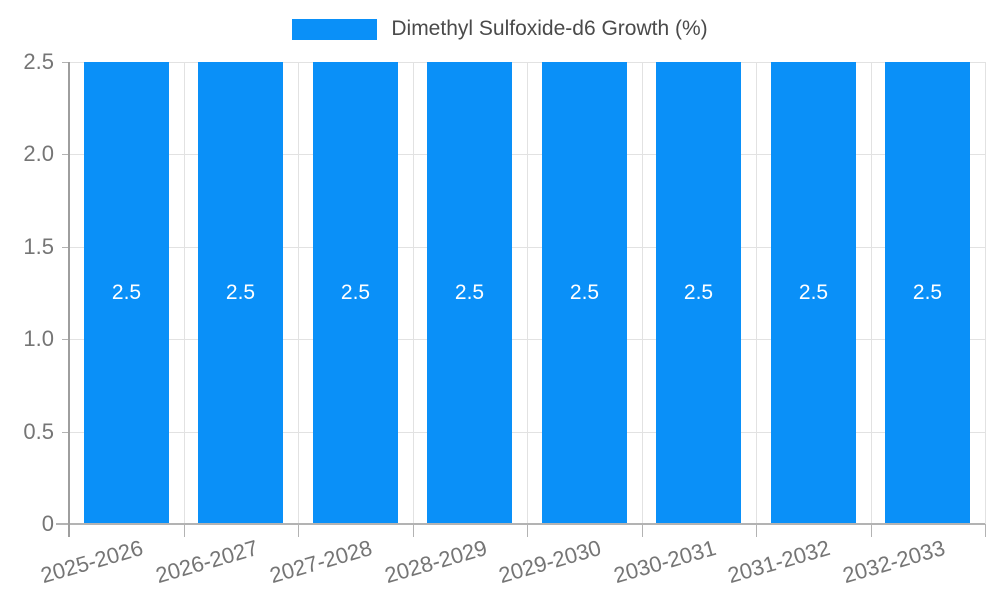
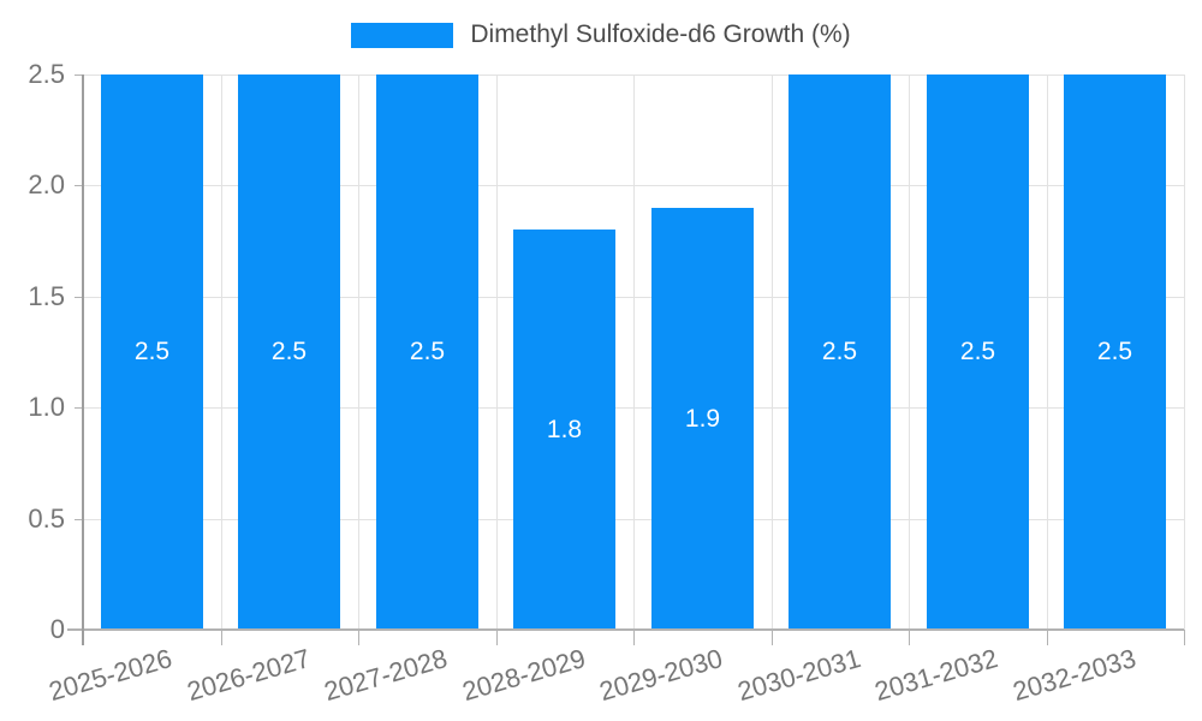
2028-2029: 2.5 -> 1.8
2029-2030: 2.5 -> 1.9
